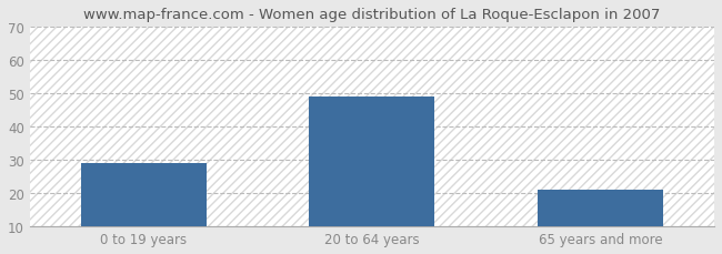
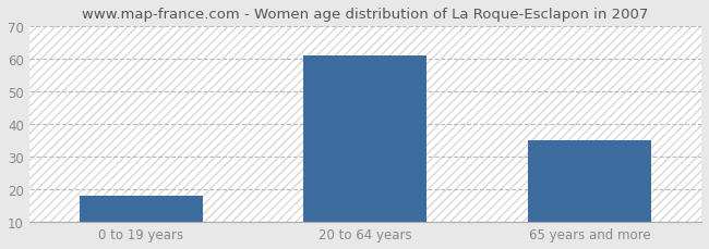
0 to 19 years: 29 -> 18
20 to 64 years: 49 -> 61
65 years and more: 21 -> 35
